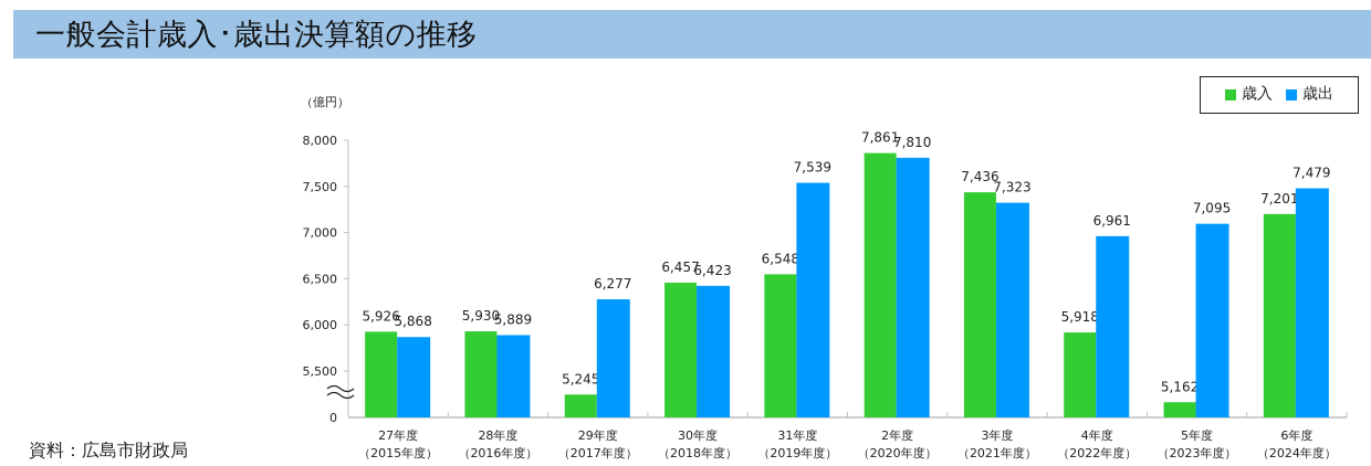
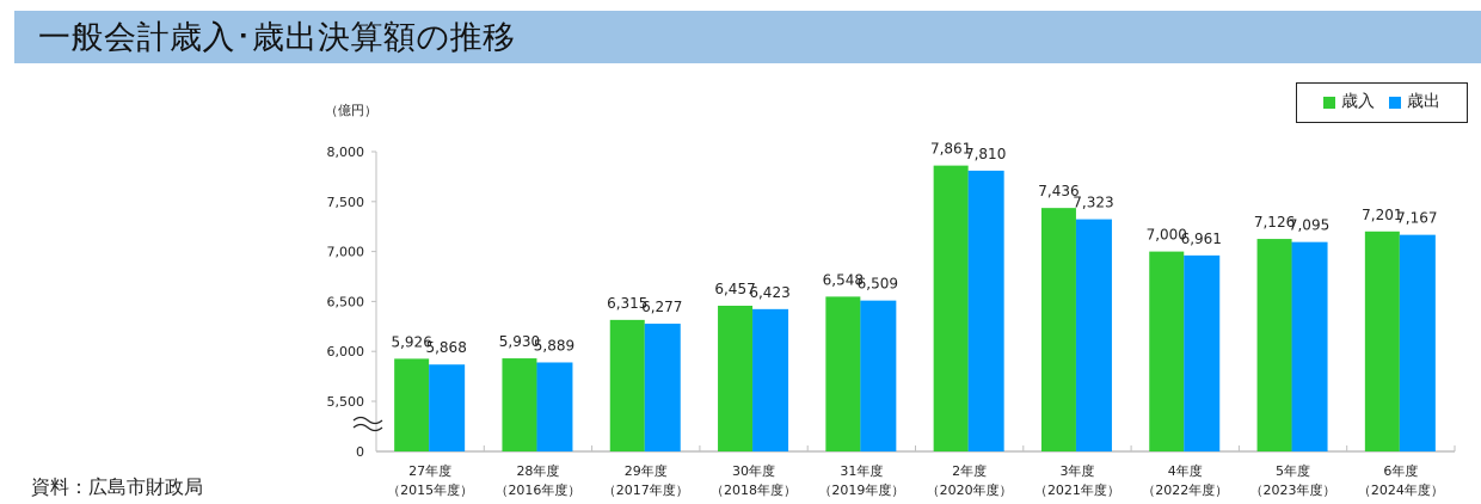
歳入/29年度（2017年度）: 5,245 -> 6,315
歳出/31年度（2019年度）: 7,539 -> 6,509
歳入/4年度（2022年度）: 5,918 -> 7,000
歳入/5年度（2023年度）: 5,162 -> 7,126
歳出/6年度（2024年度）: 7,479 -> 7,167
